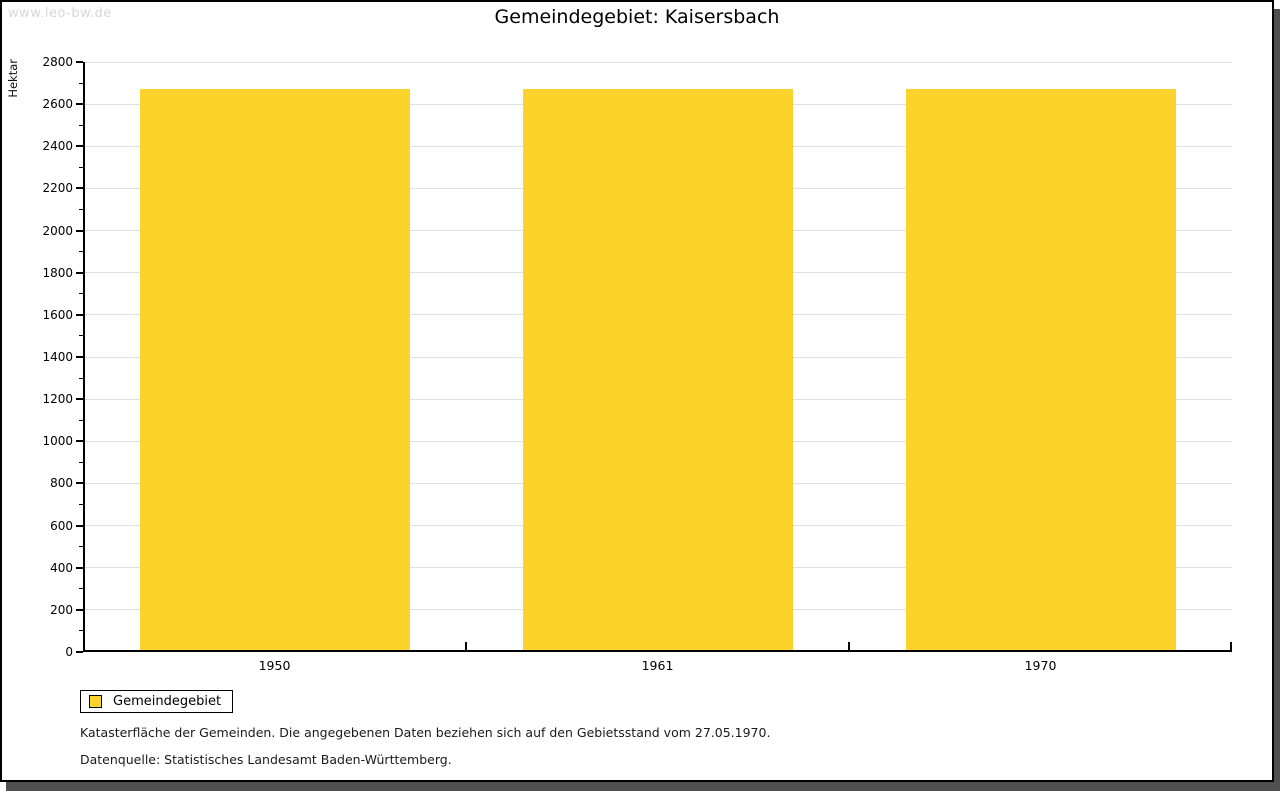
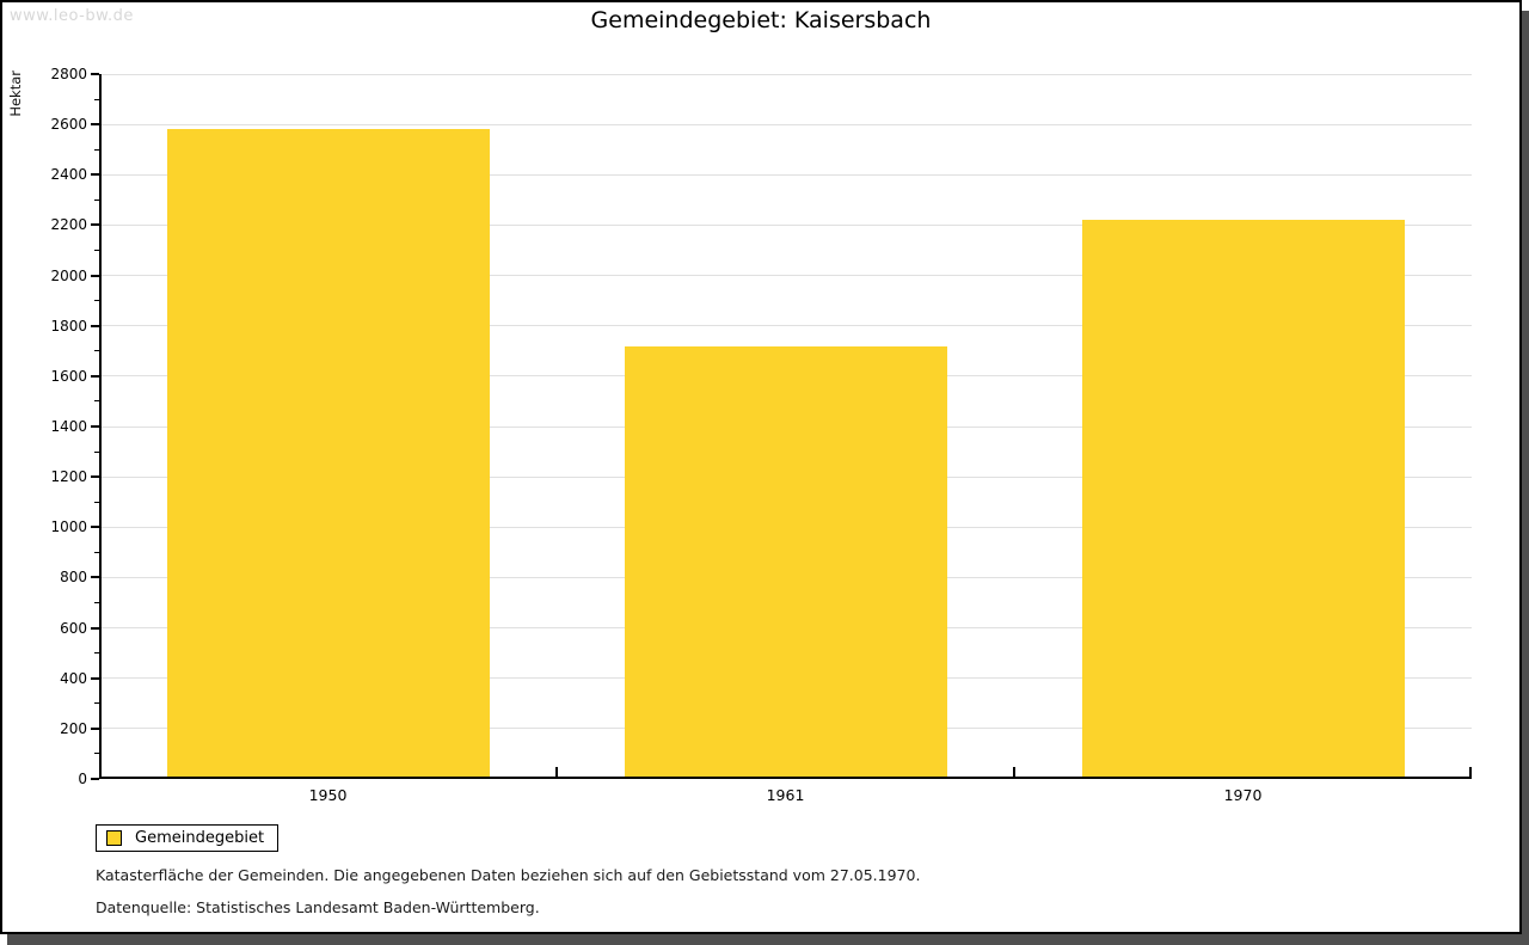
1950: 2670 -> 2580
1961: 2670 -> 1720
1970: 2670 -> 2220
